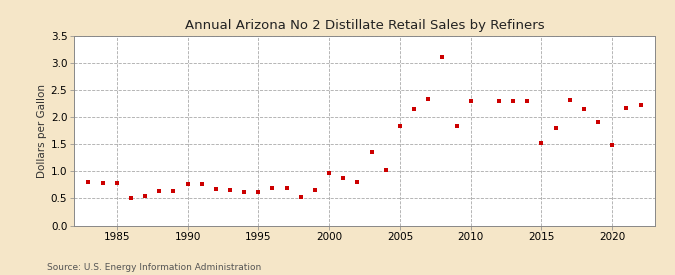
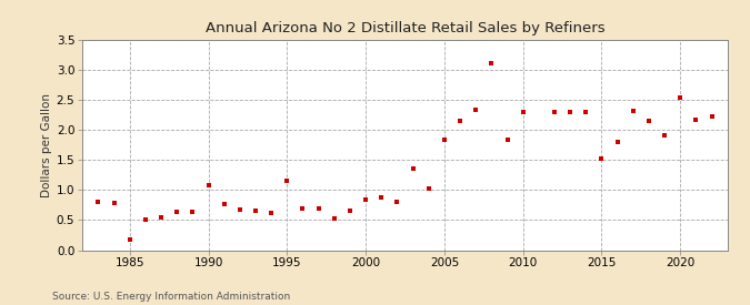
1985: 0.79 -> 0.18
1990: 0.77 -> 1.08
1995: 0.62 -> 1.16
2000: 0.97 -> 0.84
2020: 1.49 -> 2.54
